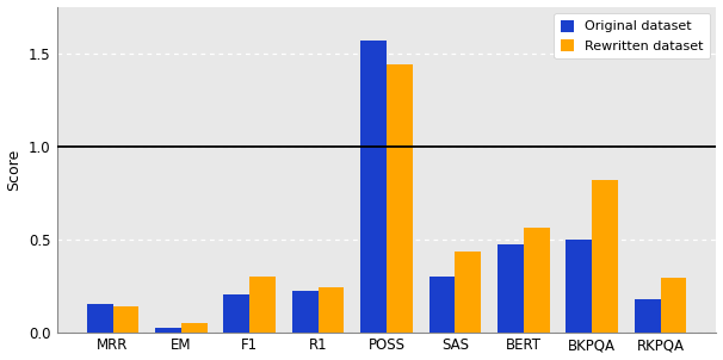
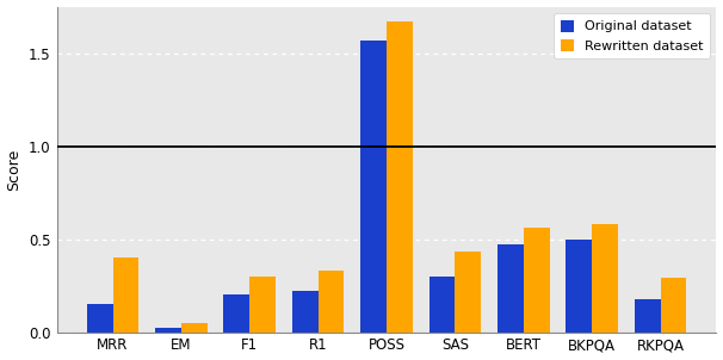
Rewritten dataset/MRR: 0.14 -> 0.40
Rewritten dataset/R1: 0.24 -> 0.33
Rewritten dataset/POSS: 1.44 -> 1.67
Rewritten dataset/BKPQA: 0.82 -> 0.58
